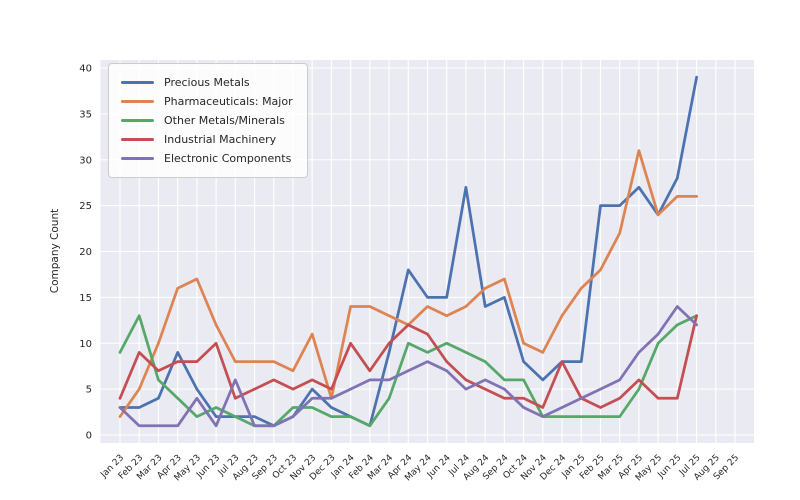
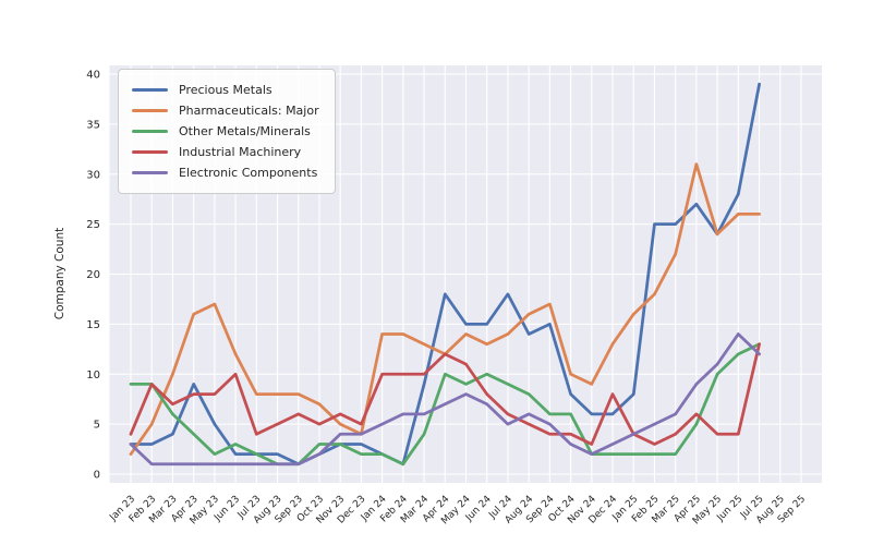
Other Metals/Minerals/Feb 23: 13 -> 9
Electronic Components/May 23: 4 -> 1
Electronic Components/Jul 23: 6 -> 1
Precious Metals/Nov 23: 5 -> 3
Pharmaceuticals: Major/Nov 23: 11 -> 5
Industrial Machinery/Feb 24: 7 -> 10
Precious Metals/Jul 24: 27 -> 18
Precious Metals/Dec 24: 8 -> 6
